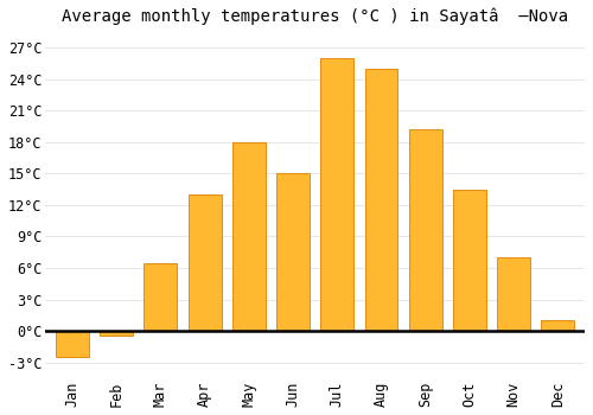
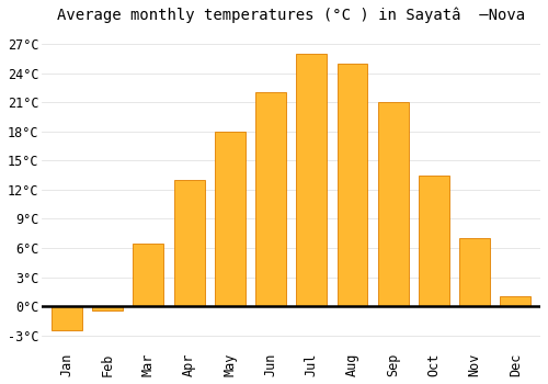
Jun: 15.0°C -> 22.0°C
Sep: 19.2°C -> 21.0°C
